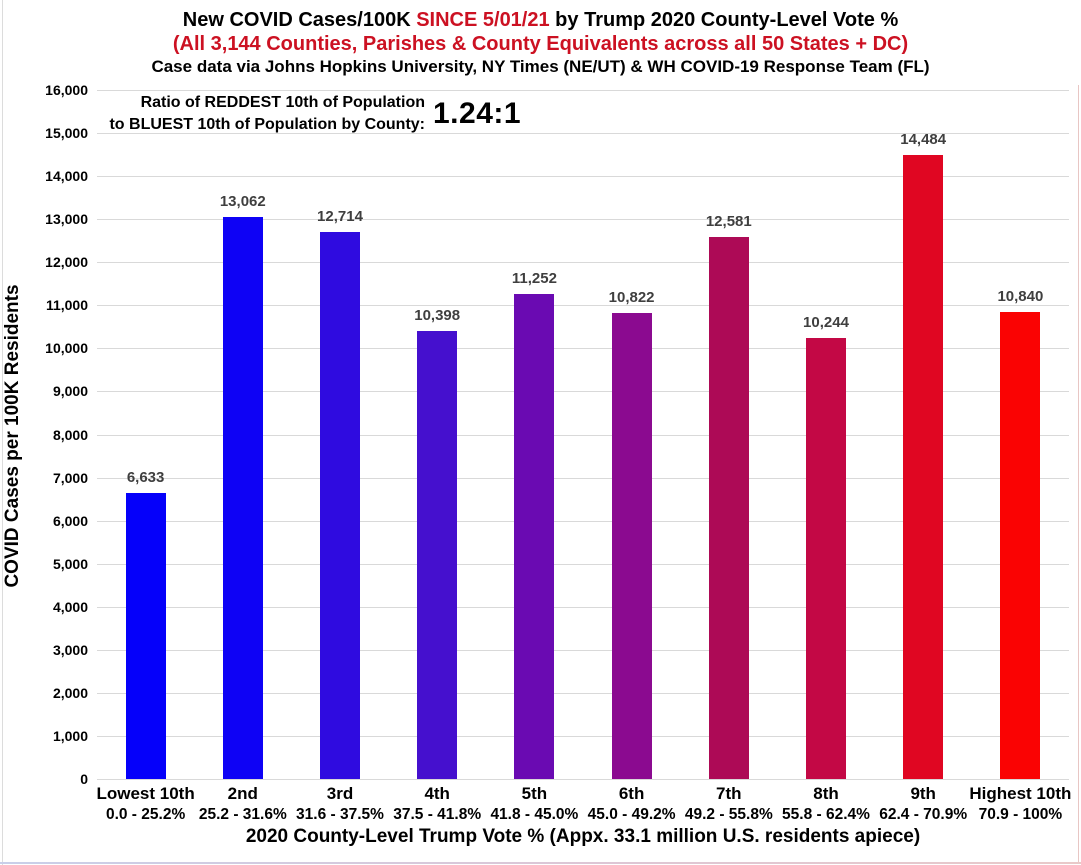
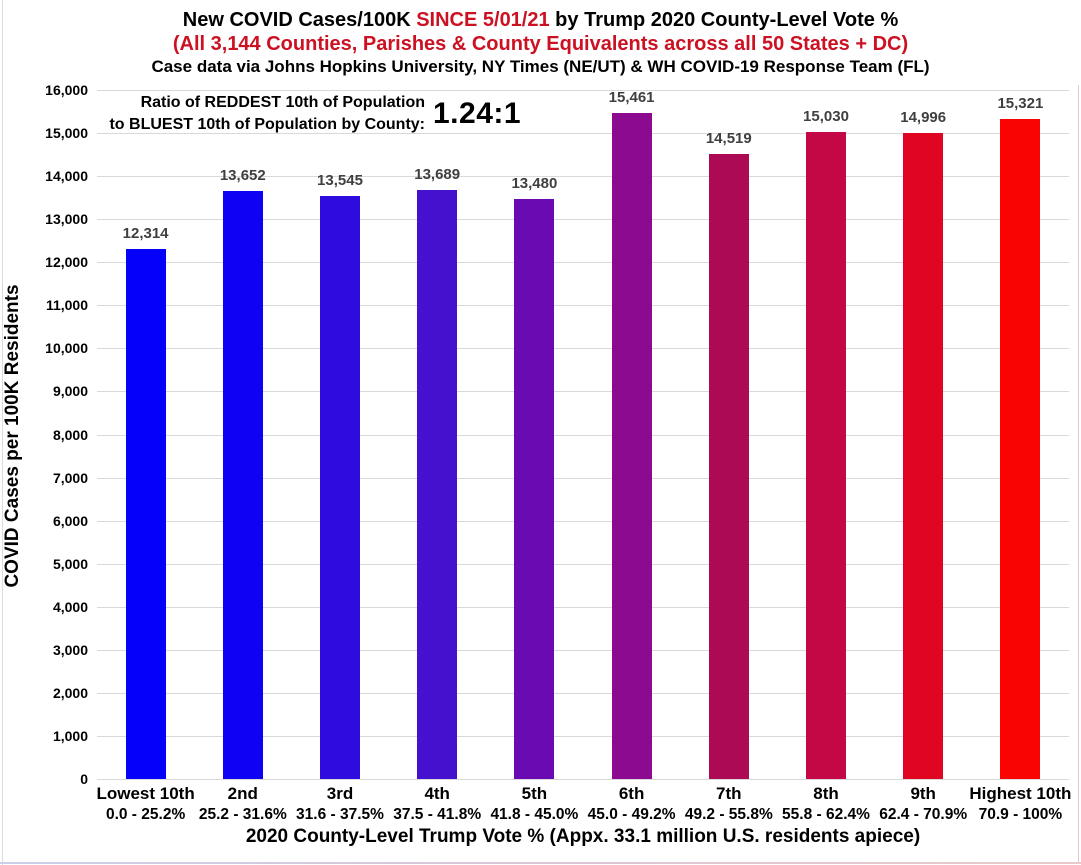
Lowest 10th: 6,633 -> 12,314
2nd: 13,062 -> 13,652
3rd: 12,714 -> 13,545
4th: 10,398 -> 13,689
5th: 11,252 -> 13,480
6th: 10,822 -> 15,461
7th: 12,581 -> 14,519
8th: 10,244 -> 15,030
9th: 14,484 -> 14,996
Highest 10th: 10,840 -> 15,321
